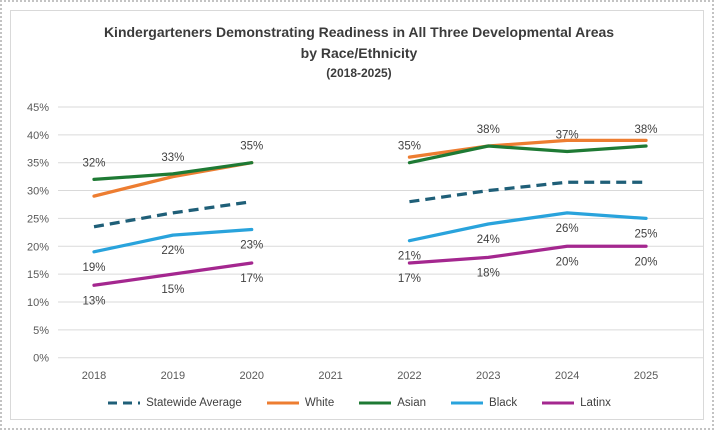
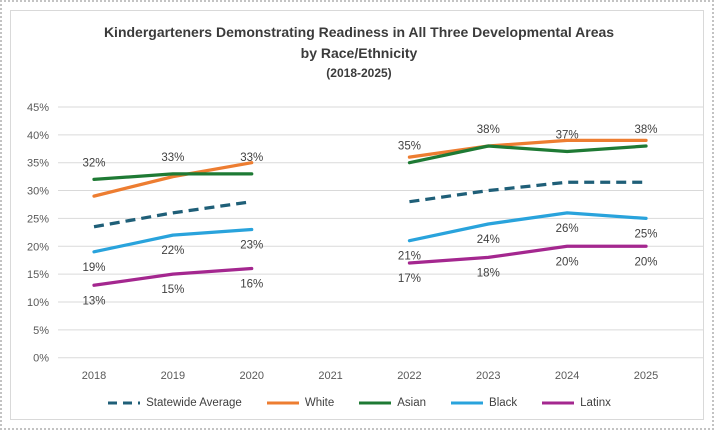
Asian/2020: 35% -> 33%
Latinx/2020: 17% -> 16%
